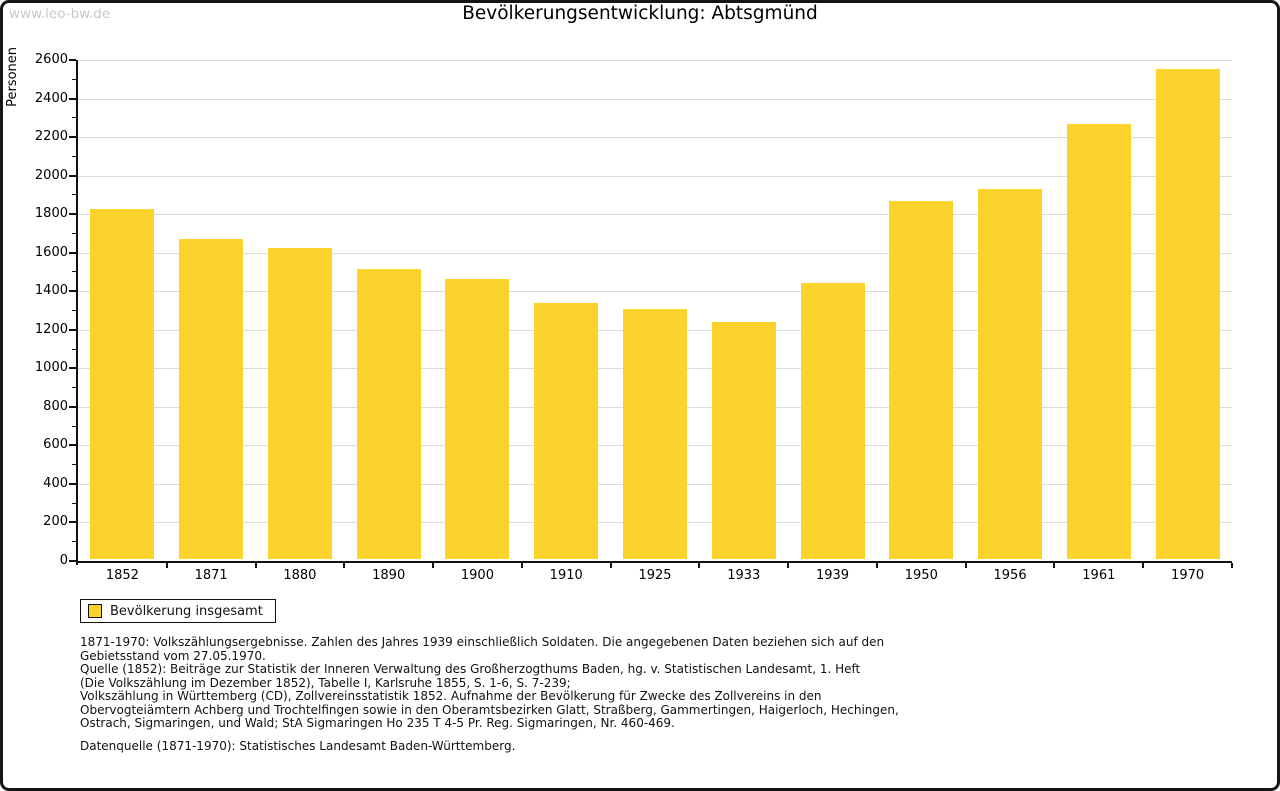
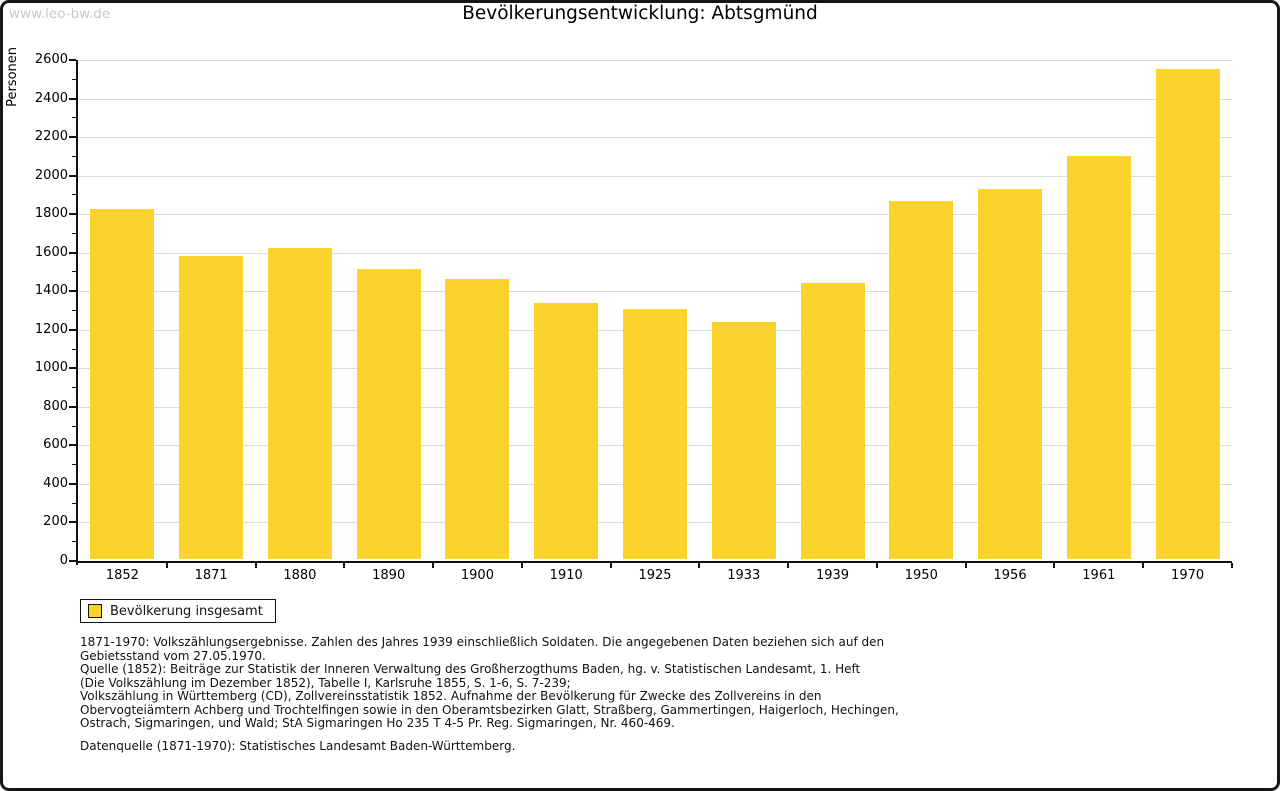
1871: 1660 -> 1580
1961: 2260 -> 2090
